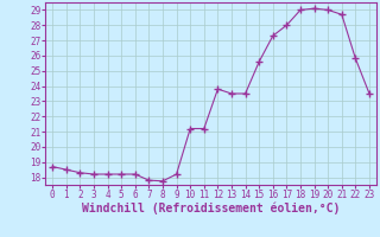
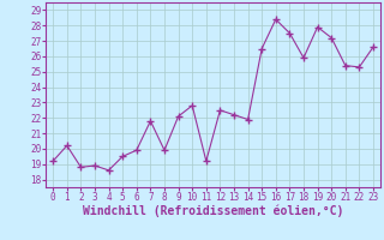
0: 18.7 -> 19.2
1: 18.5 -> 20.2
2: 18.3 -> 18.8
3: 18.2 -> 18.9
4: 18.2 -> 18.6
5: 18.2 -> 19.5
6: 18.2 -> 19.9
7: 17.8 -> 21.8
8: 17.8 -> 19.9
9: 18.2 -> 22.1
10: 21.2 -> 22.8
11: 21.2 -> 19.2
12: 23.8 -> 22.5
13: 23.5 -> 22.2
14: 23.5 -> 21.9
15: 25.6 -> 26.5
16: 27.3 -> 28.4
17: 28.0 -> 27.5
18: 29.0 -> 25.9
19: 29.1 -> 27.9
20: 29.0 -> 27.2
21: 28.7 -> 25.4
22: 25.8 -> 25.3
23: 23.5 -> 26.6
